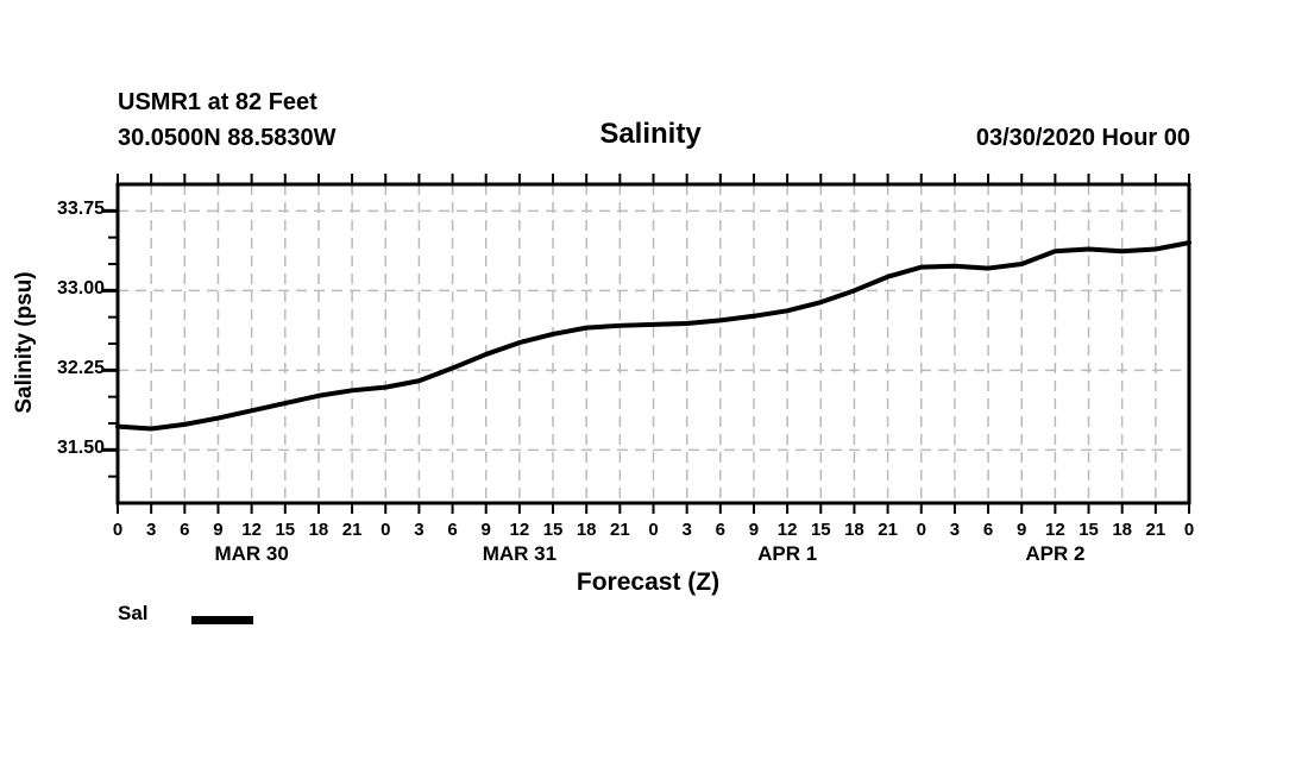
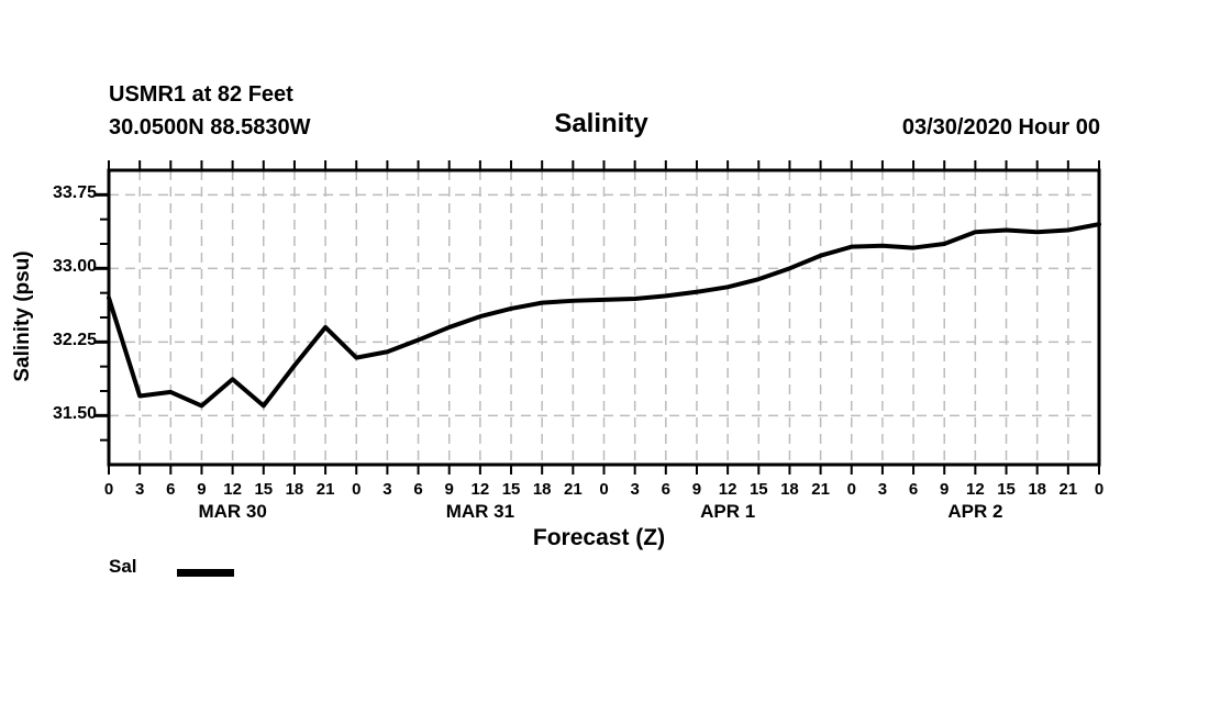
0: 31.7 -> 32.7
9: 31.8 -> 31.6
15: 31.9 -> 31.6
21: 32.1 -> 32.4
